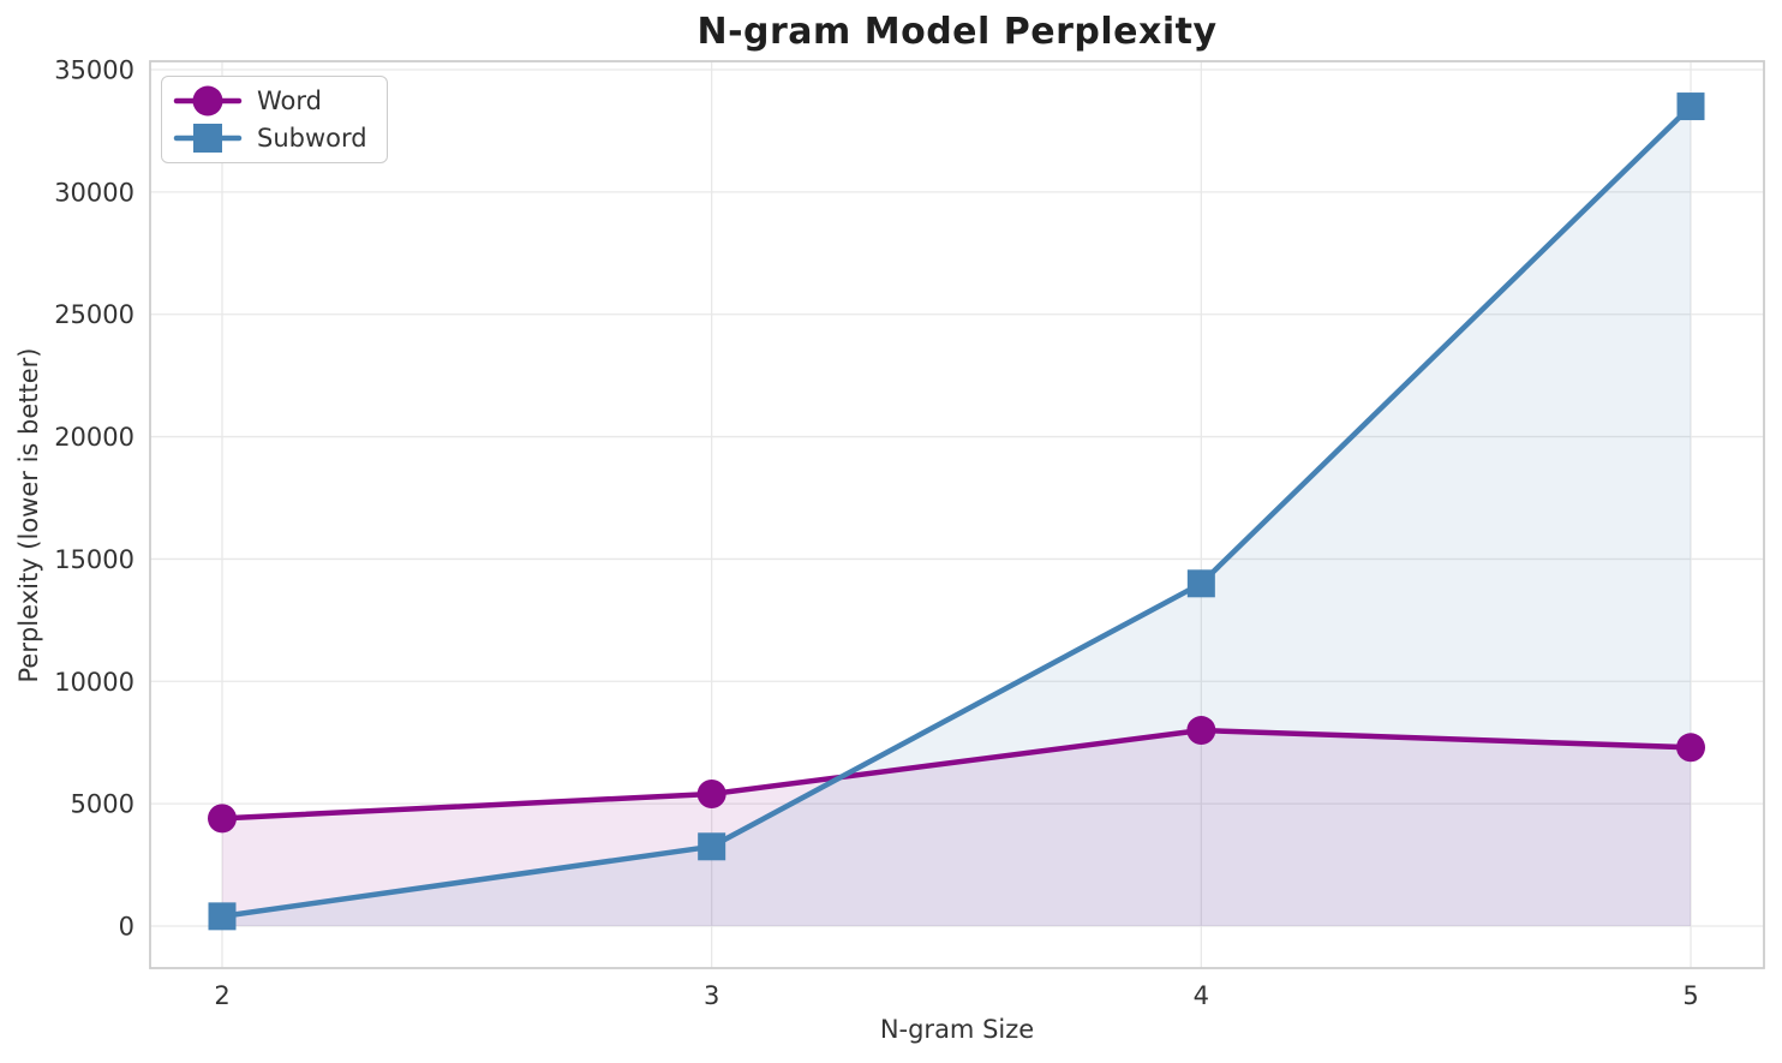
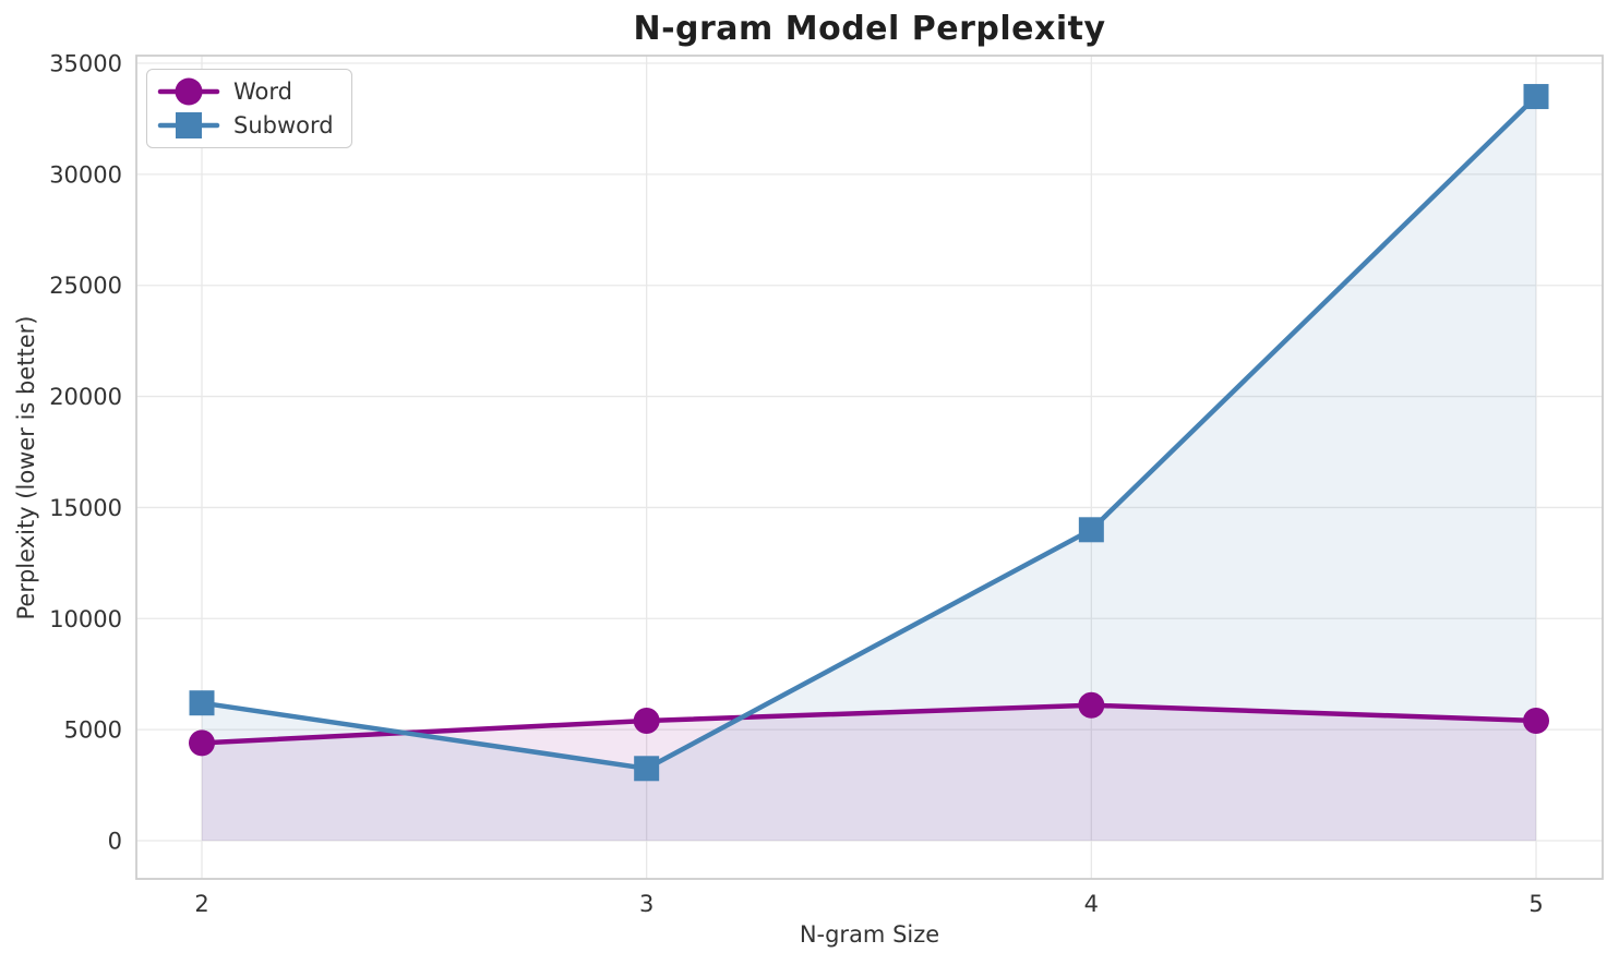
Subword/2: 400 -> 6200
Word/4: 8000 -> 6100
Word/5: 7300 -> 5400
